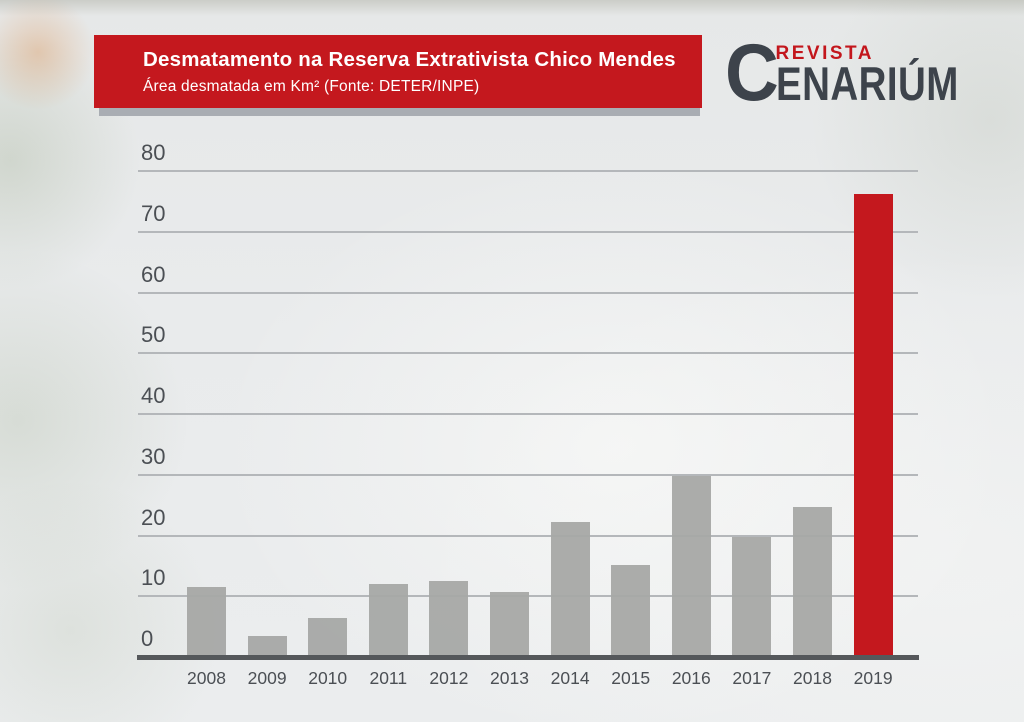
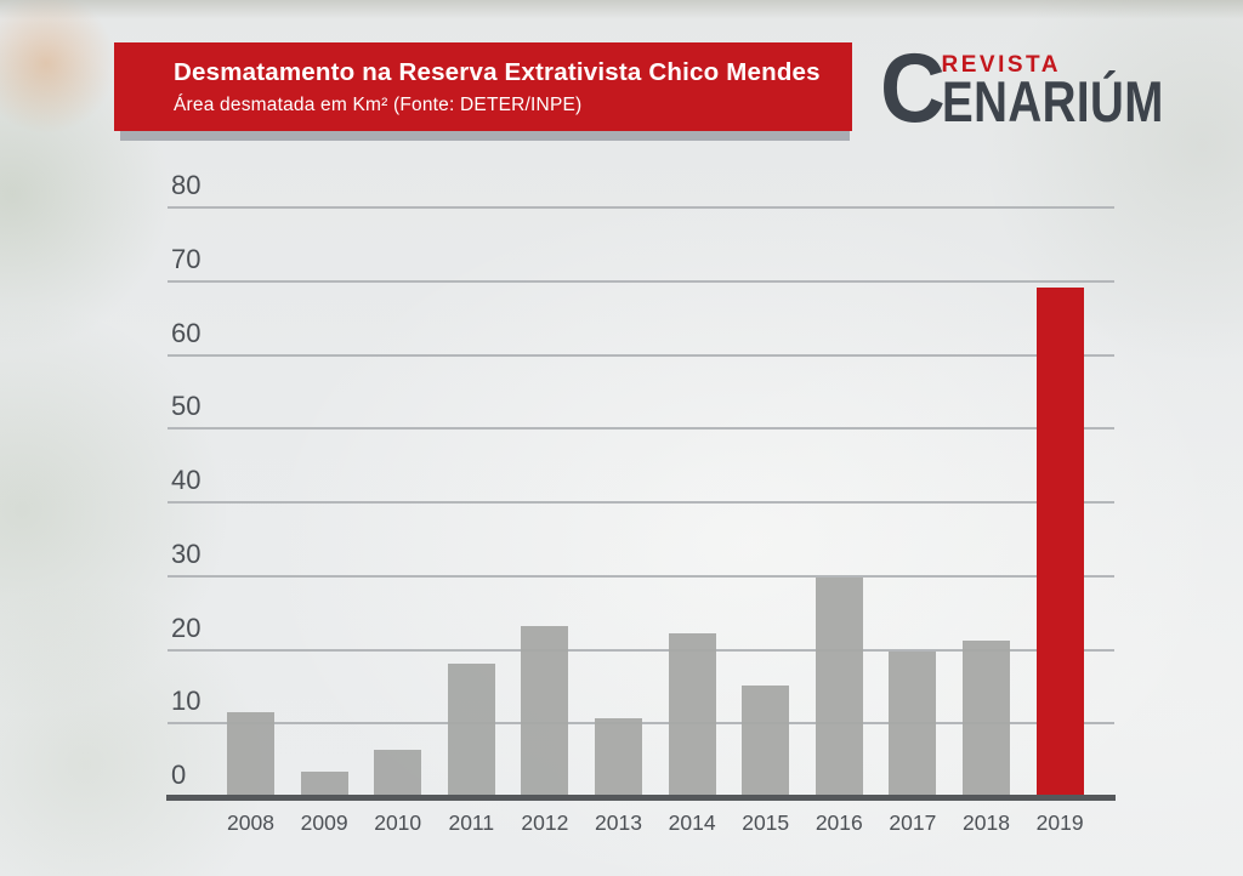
2011: 12 -> 18
2012: 12 -> 23
2018: 24 -> 21
2019: 76 -> 69
